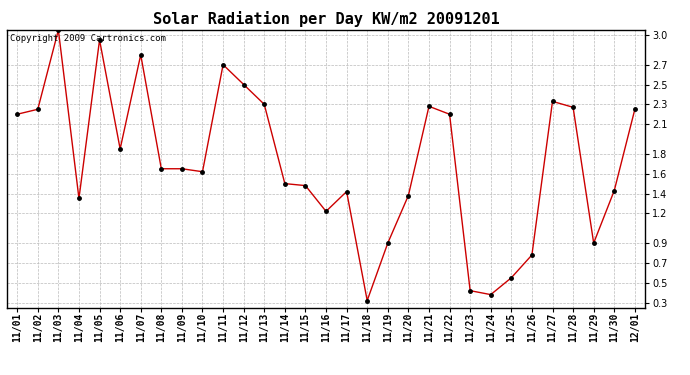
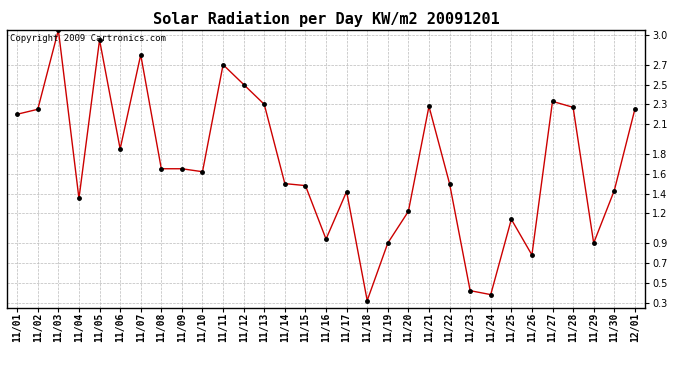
11/16: 1.22 -> 0.94
11/20: 1.38 -> 1.22
11/22: 2.20 -> 1.50
11/25: 0.55 -> 1.14
